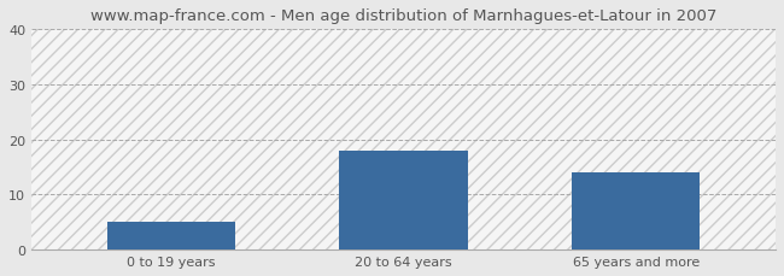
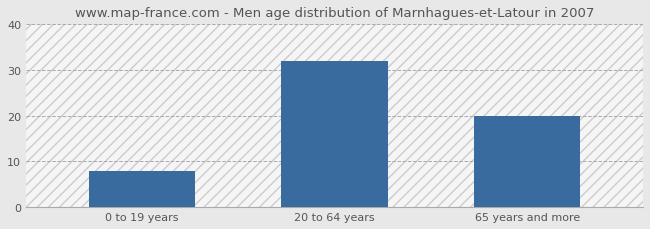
0 to 19 years: 5 -> 8
20 to 64 years: 18 -> 32
65 years and more: 14 -> 20
